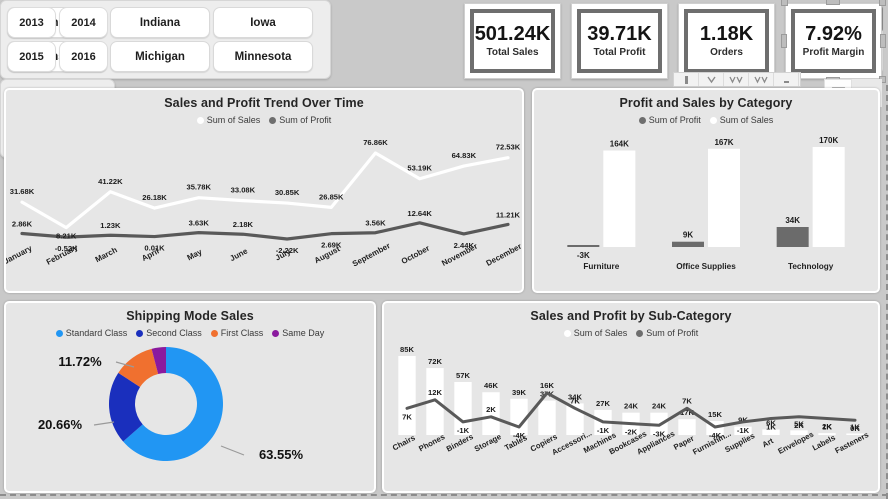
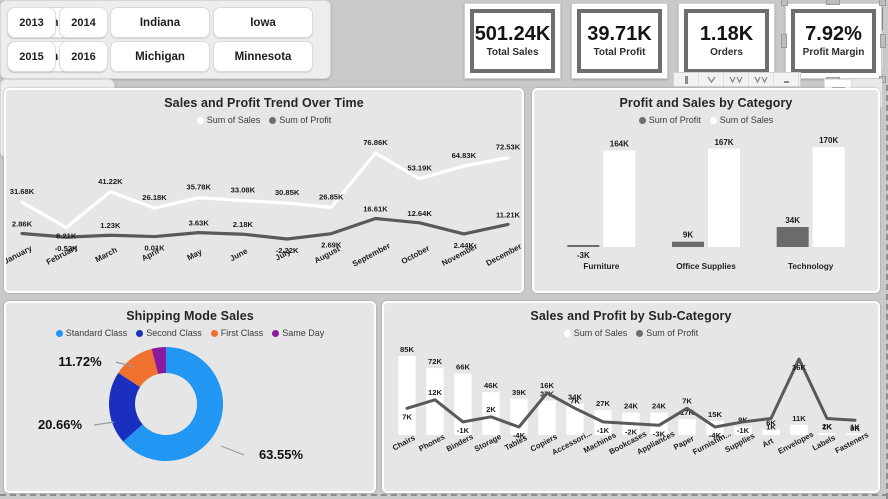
Sales and Profit Trend Over Time/Sum of Profit/September: 3.56K -> 16.61K
Sales and Profit by Sub-Category/Sum of Sales/Binders: 57K -> 66K
Sales and Profit by Sub-Category/Sum of Sales/Envelopes: 5K -> 11K
Sales and Profit by Sub-Category/Sum of Profit/Envelopes: 2K -> 36K
